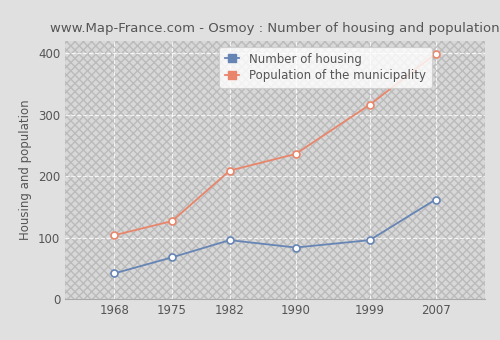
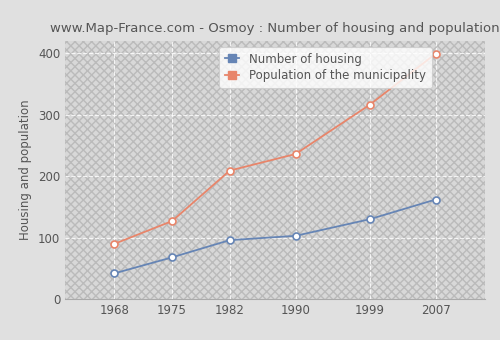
Population of the municipality/1968: 104 -> 90
Number of housing/1990: 84 -> 103
Number of housing/1999: 96 -> 130
